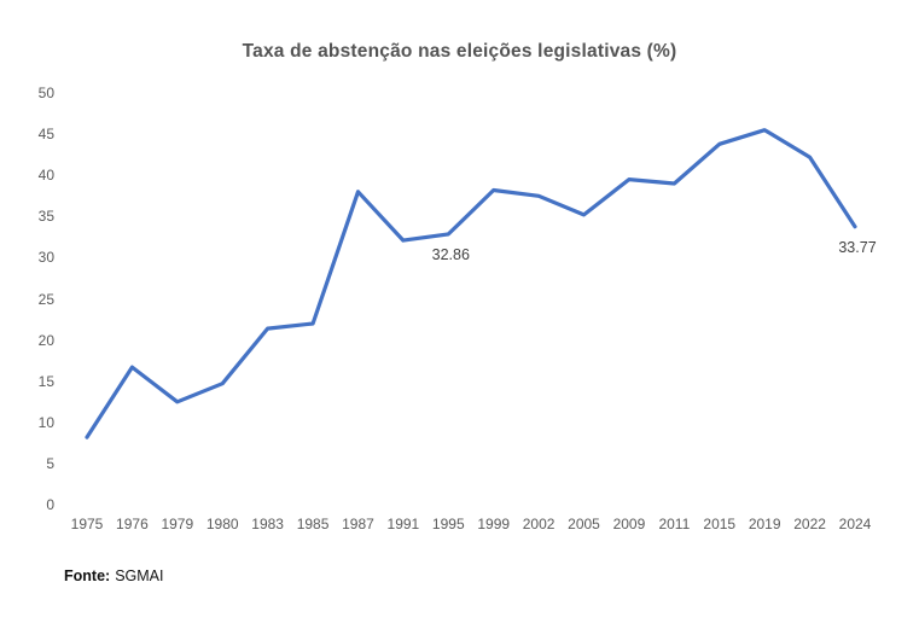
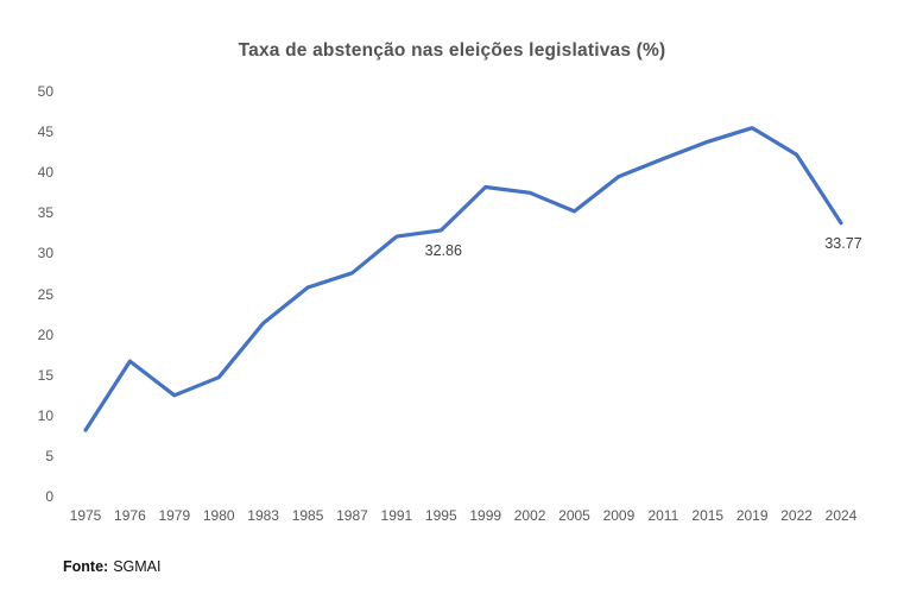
1985: 22 -> 26
1987: 38 -> 28
2011: 39 -> 42
